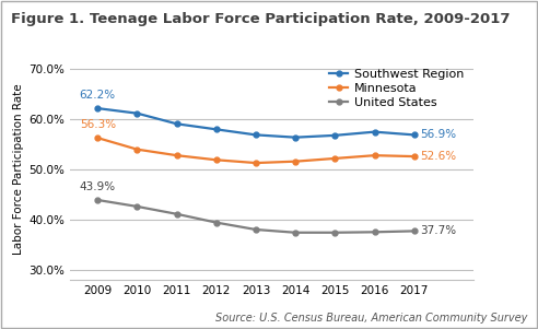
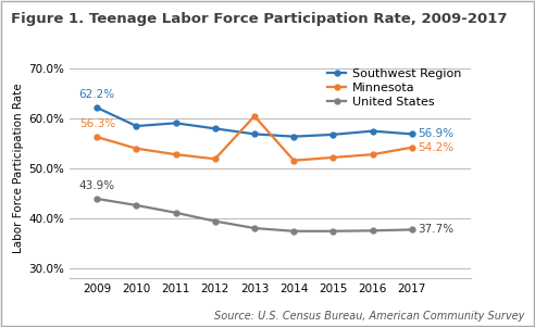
Southwest Region/2010: 61.2% -> 58.5%
Minnesota/2013: 51.3% -> 60.5%
Minnesota/2017: 52.6% -> 54.2%
